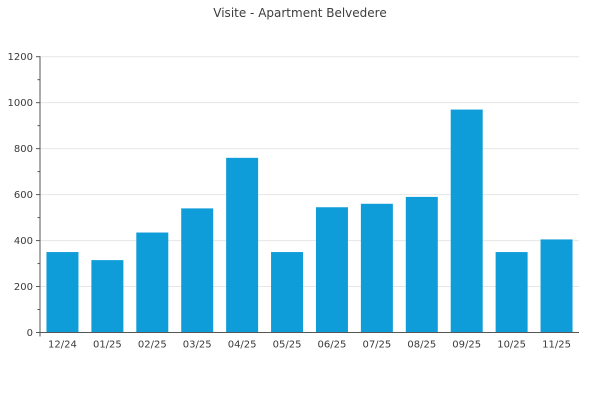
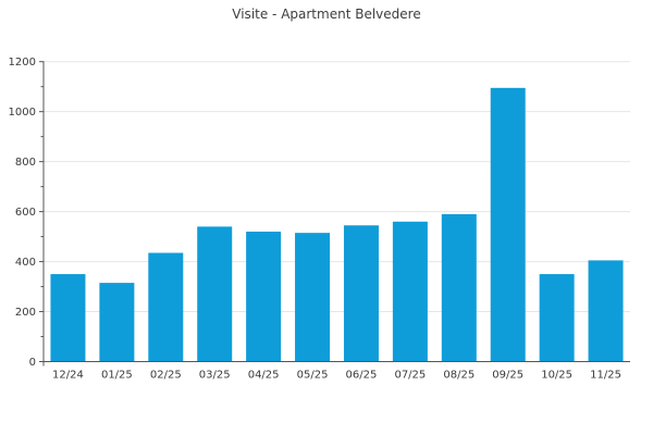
04/25: 760 -> 520
05/25: 350 -> 520
09/25: 970 -> 1100
